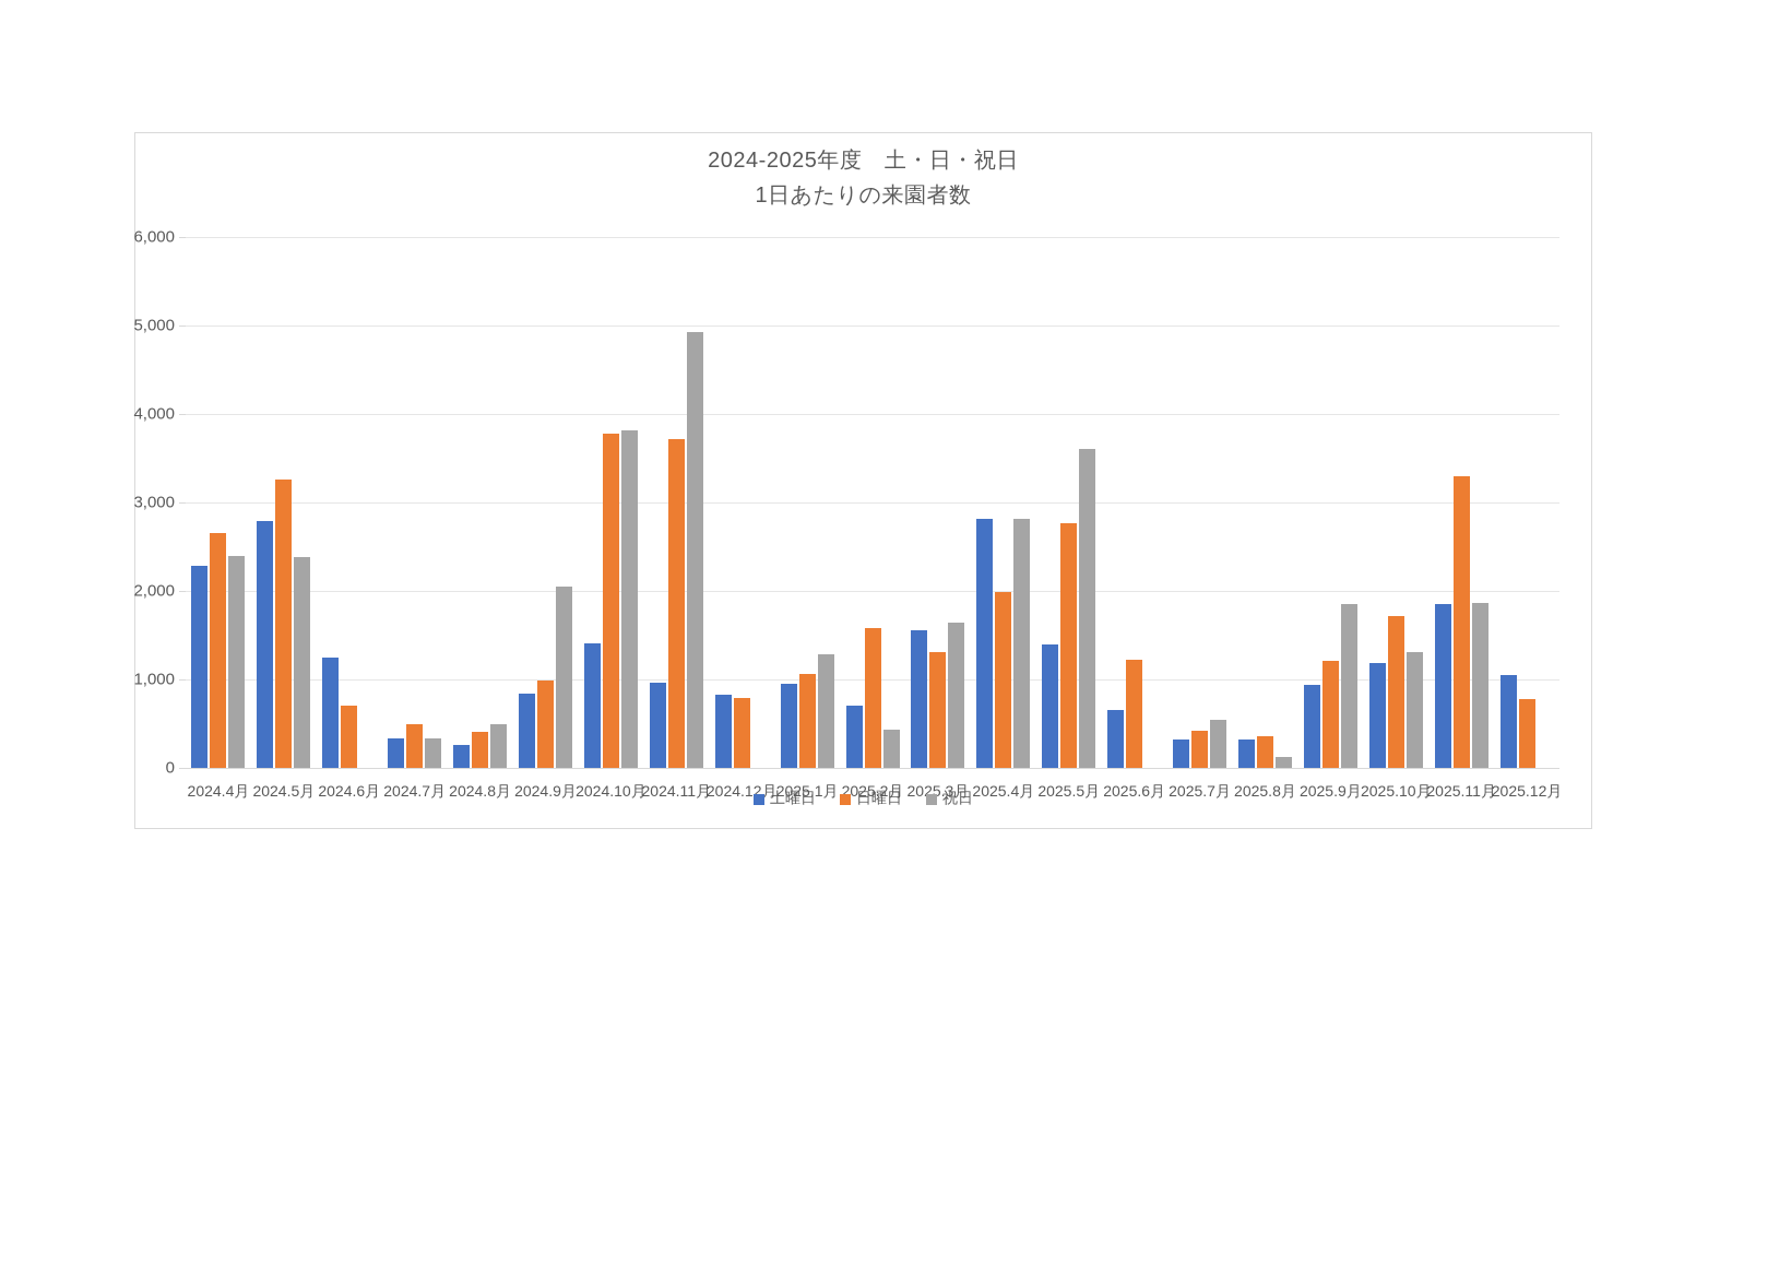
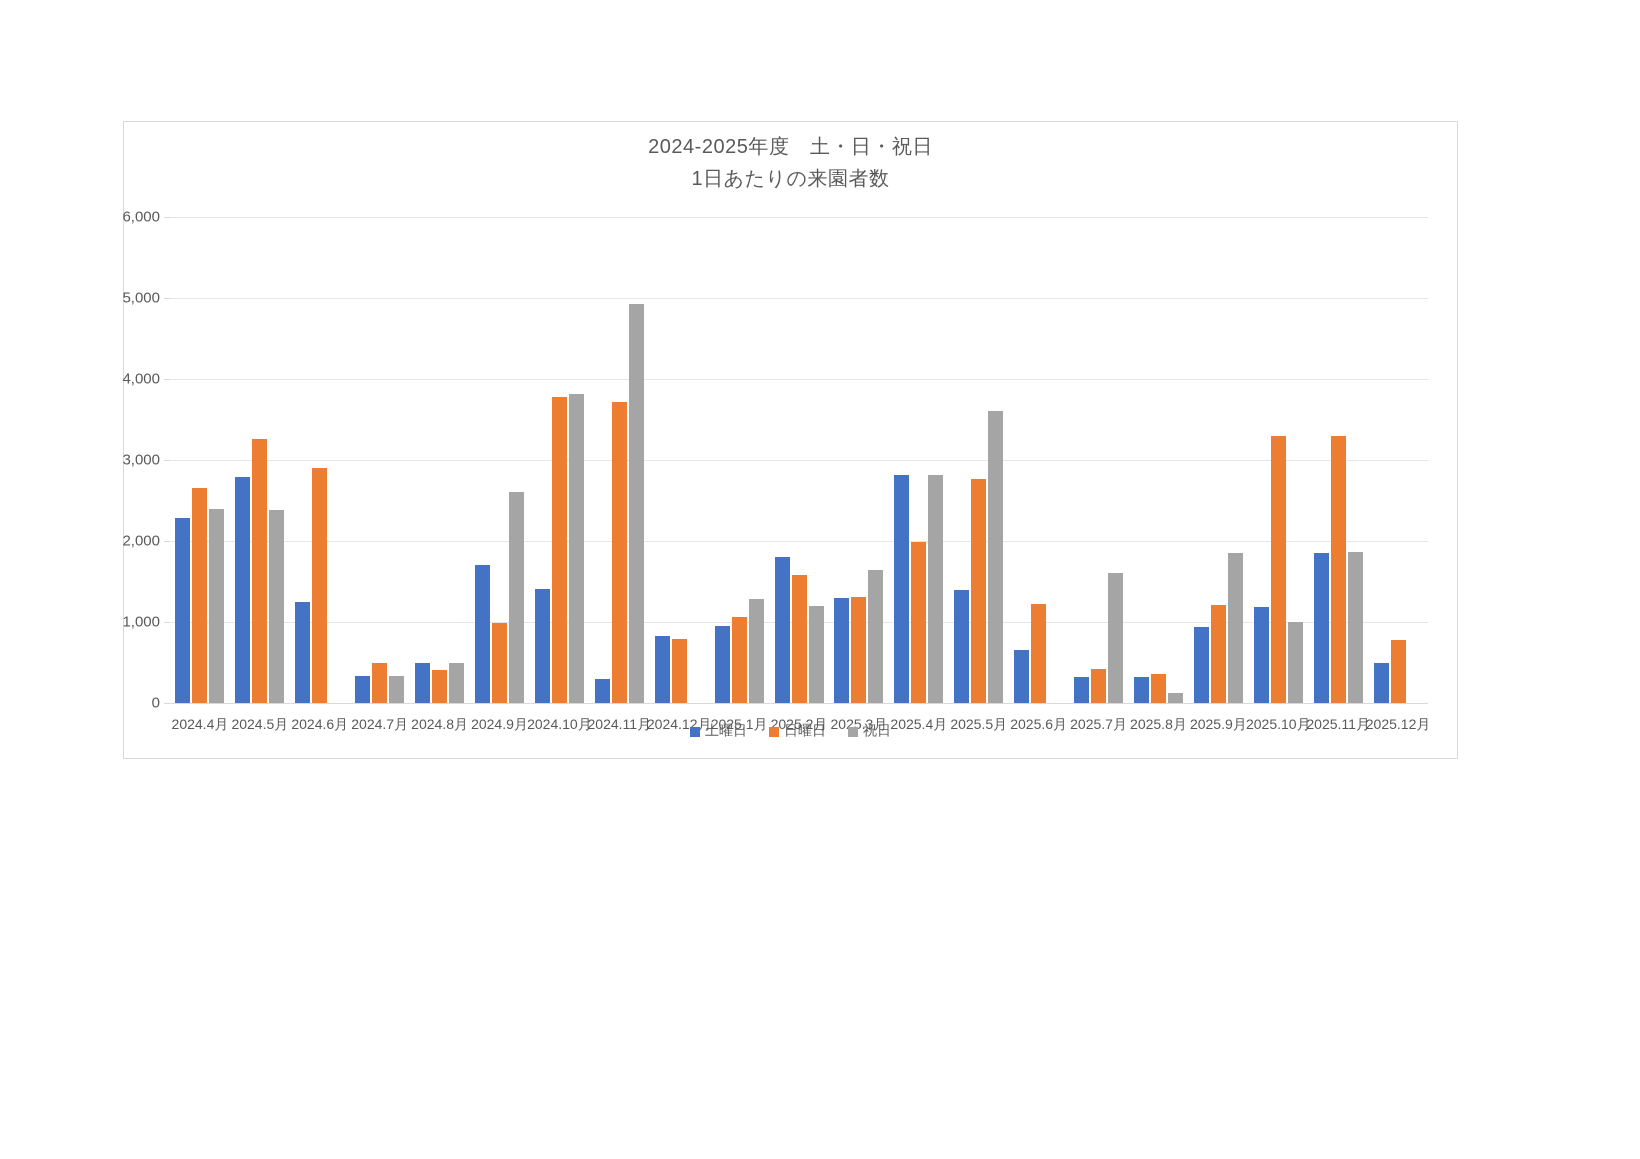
日曜日/2024.6月: 700 -> 2900
土曜日/2024.8月: 300 -> 500
土曜日/2024.9月: 800 -> 1700
祝日/2024.9月: 2000 -> 2600
土曜日/2024.11月: 1000 -> 300
土曜日/2025.2月: 700 -> 1800
祝日/2025.2月: 400 -> 1200
土曜日/2025.3月: 1600 -> 1300
祝日/2025.7月: 500 -> 1600
日曜日/2025.10月: 1700 -> 3300
祝日/2025.10月: 1300 -> 1000
土曜日/2025.12月: 1000 -> 500
